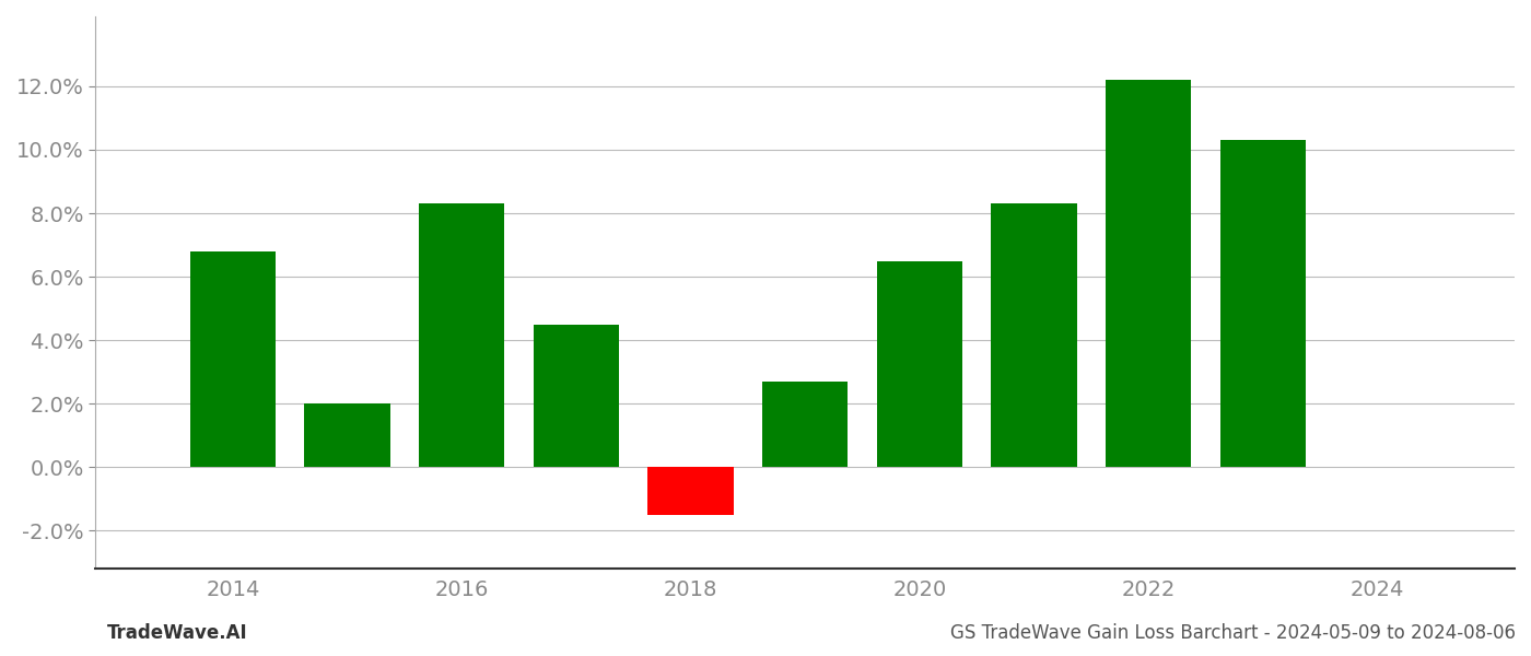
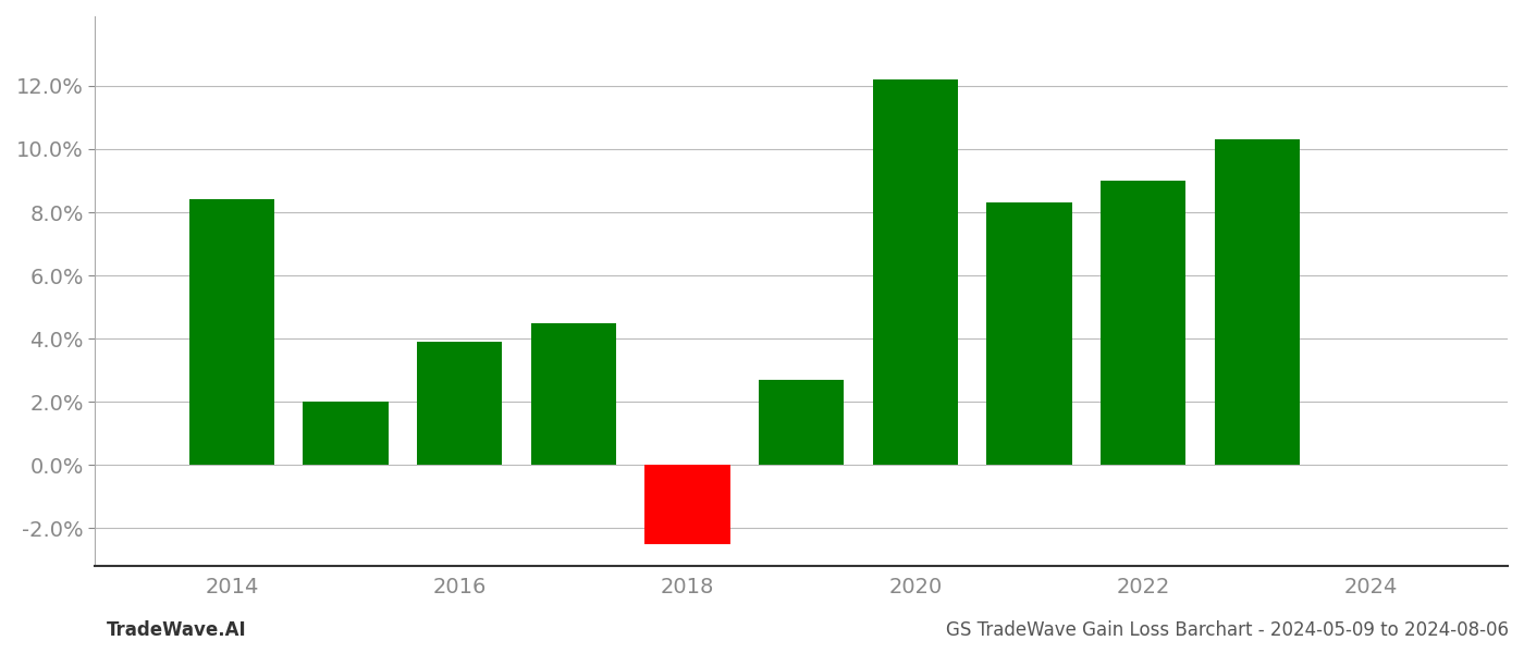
2014: 6.8% -> 8.4%
2016: 8.3% -> 3.9%
2018: -1.5% -> -2.5%
2020: 6.5% -> 12.2%
2022: 12.2% -> 9.0%
